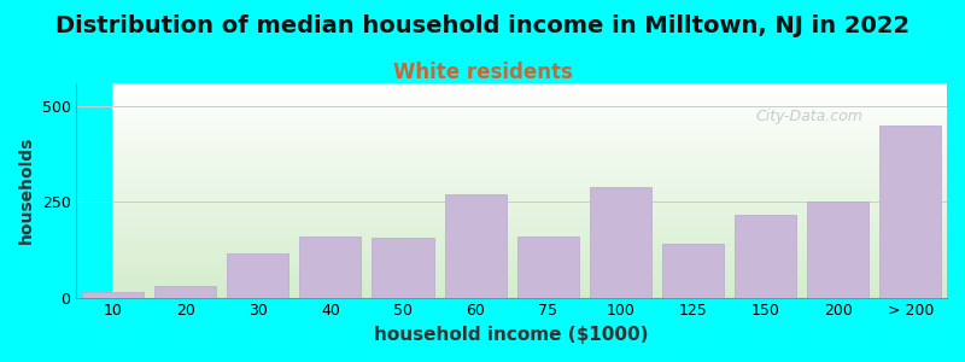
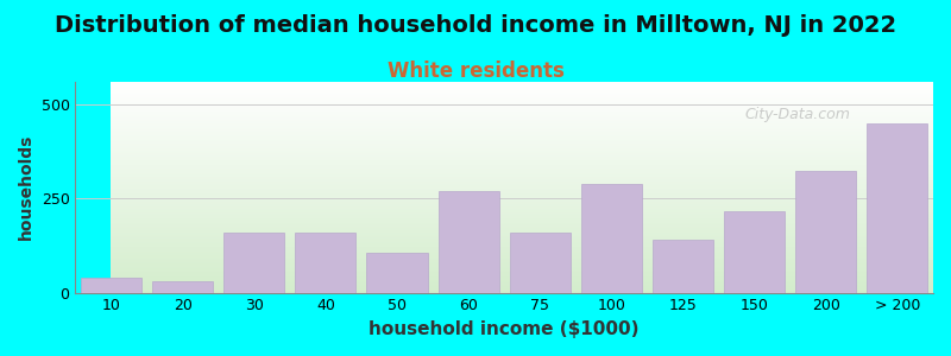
10: 15 -> 40
30: 115 -> 160
50: 155 -> 105
200: 250 -> 325
